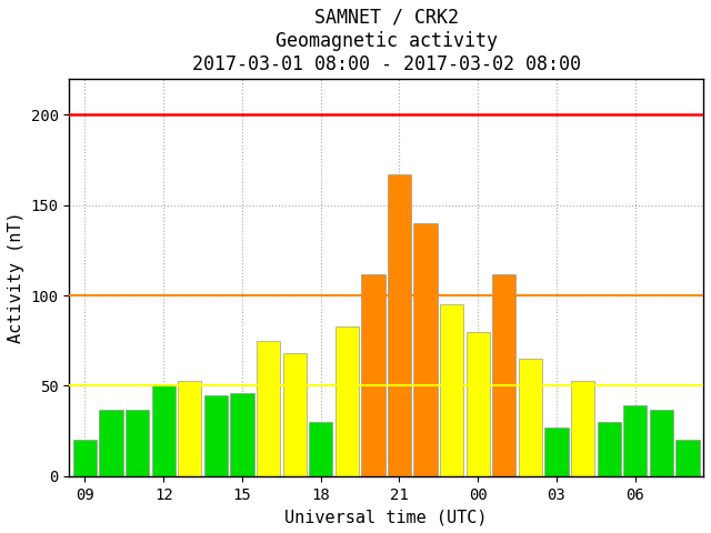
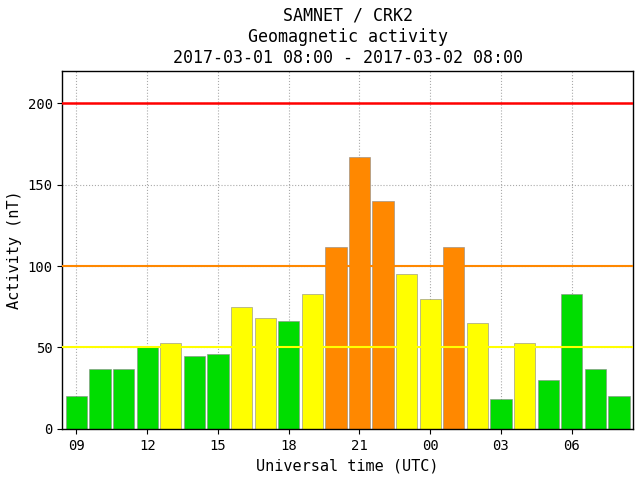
18: 30 -> 66
03: 27 -> 18
06: 39 -> 83
